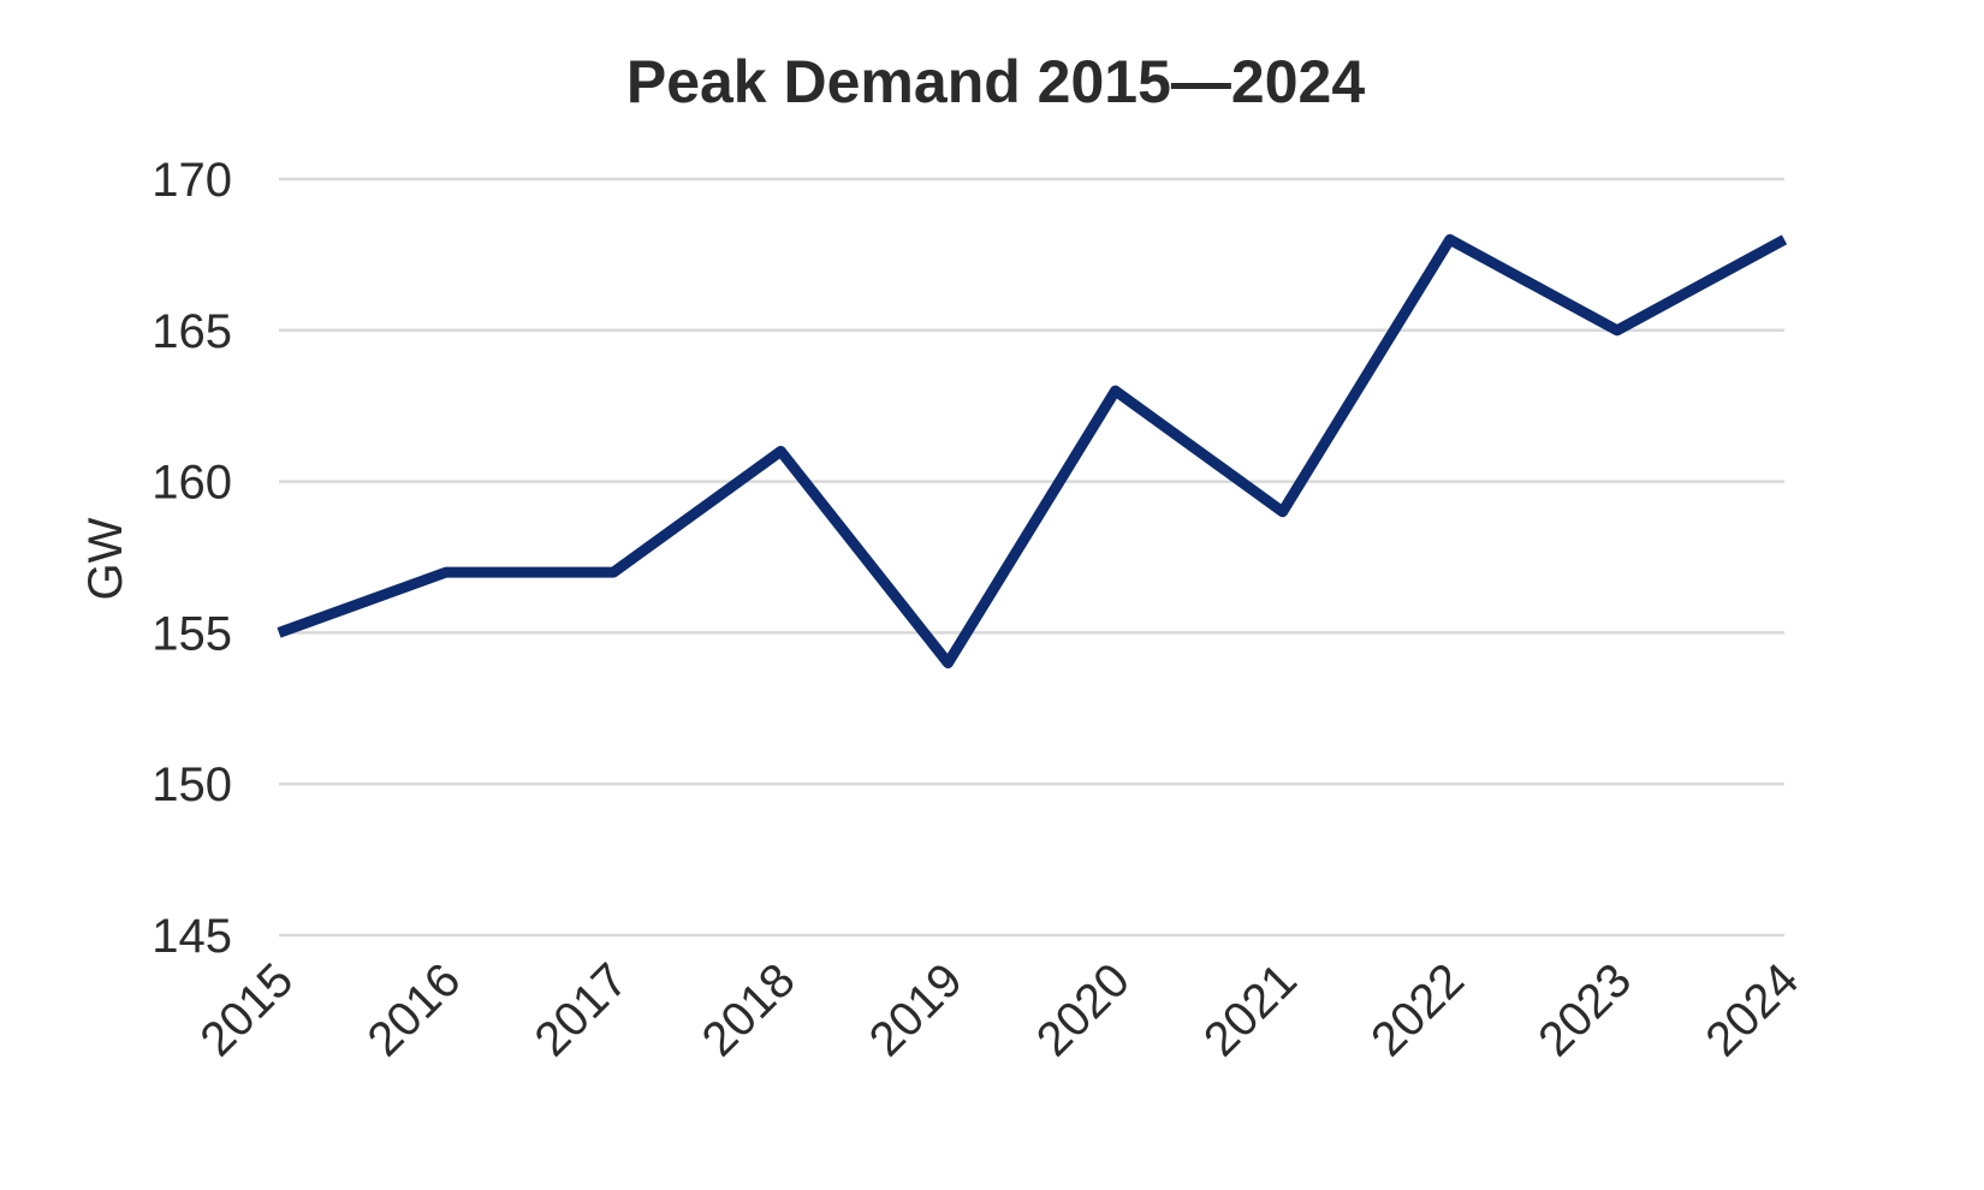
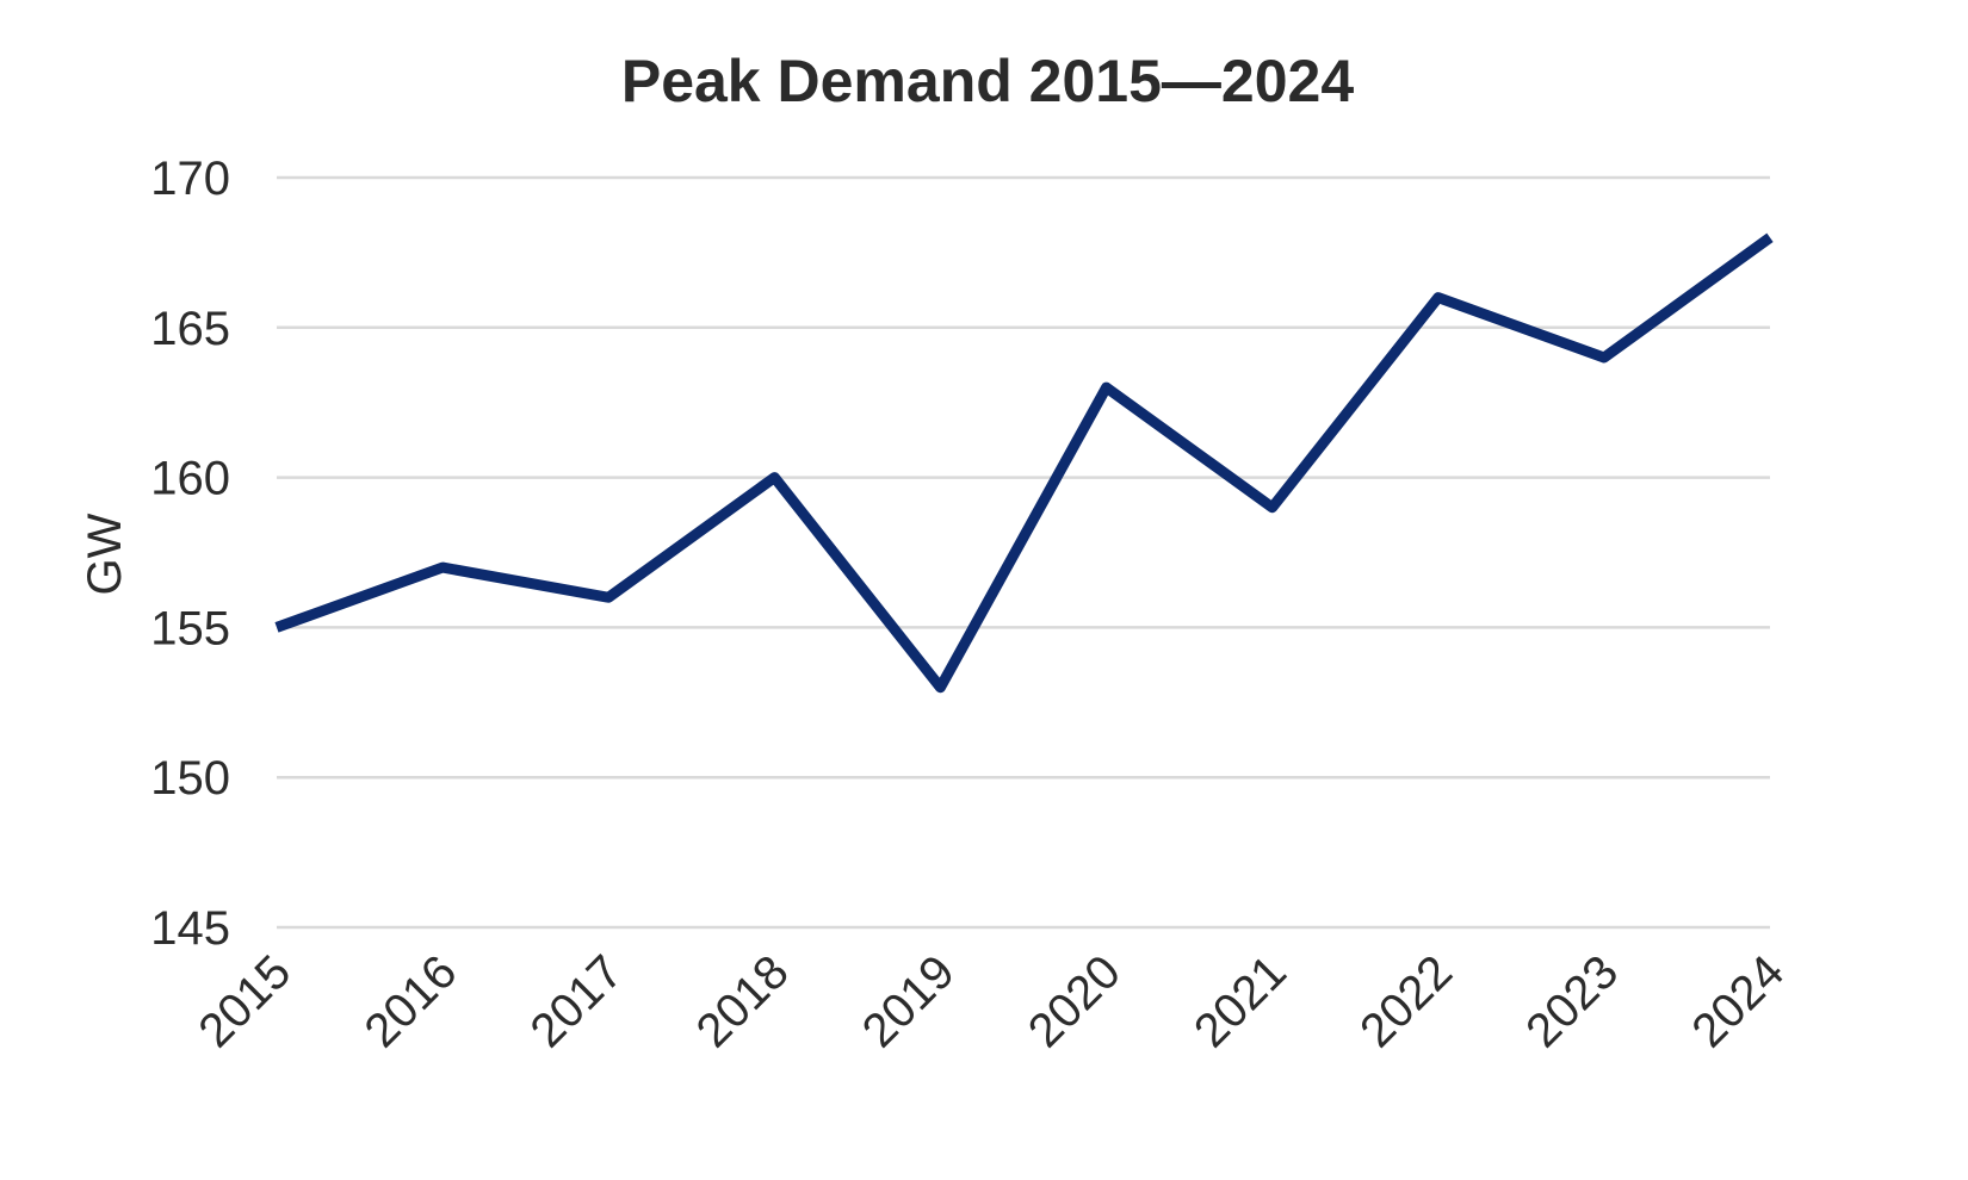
2017: 157 -> 156
2018: 161 -> 160
2019: 154 -> 153
2022: 168 -> 166
2023: 165 -> 164
